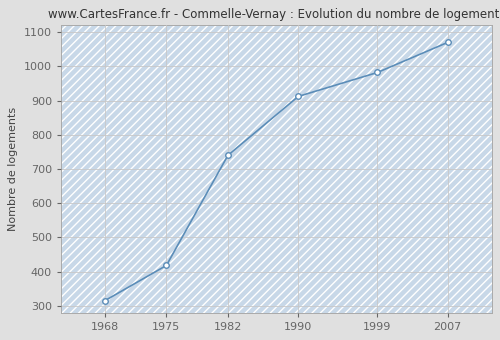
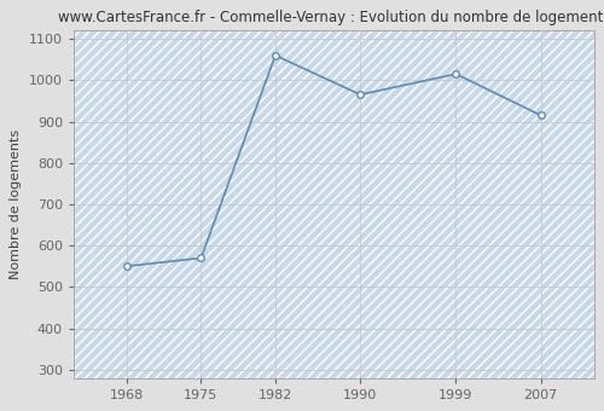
1968: 315 -> 550
1975: 418 -> 570
1982: 740 -> 1060
1990: 912 -> 965
1999: 982 -> 1015
2007: 1070 -> 915
